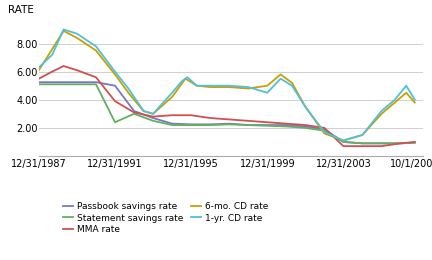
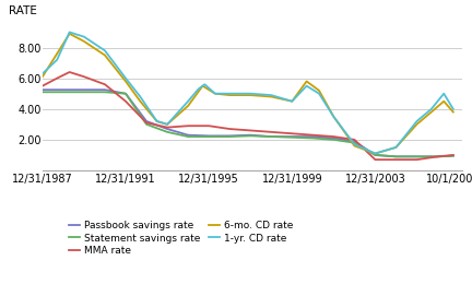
Statement savings rate/12/31/1991: 2.4 -> 5.0
MMA rate/12/31/1991: 3.9 -> 4.5
6-mo. CD rate/12/31/1999: 5.0 -> 4.5
